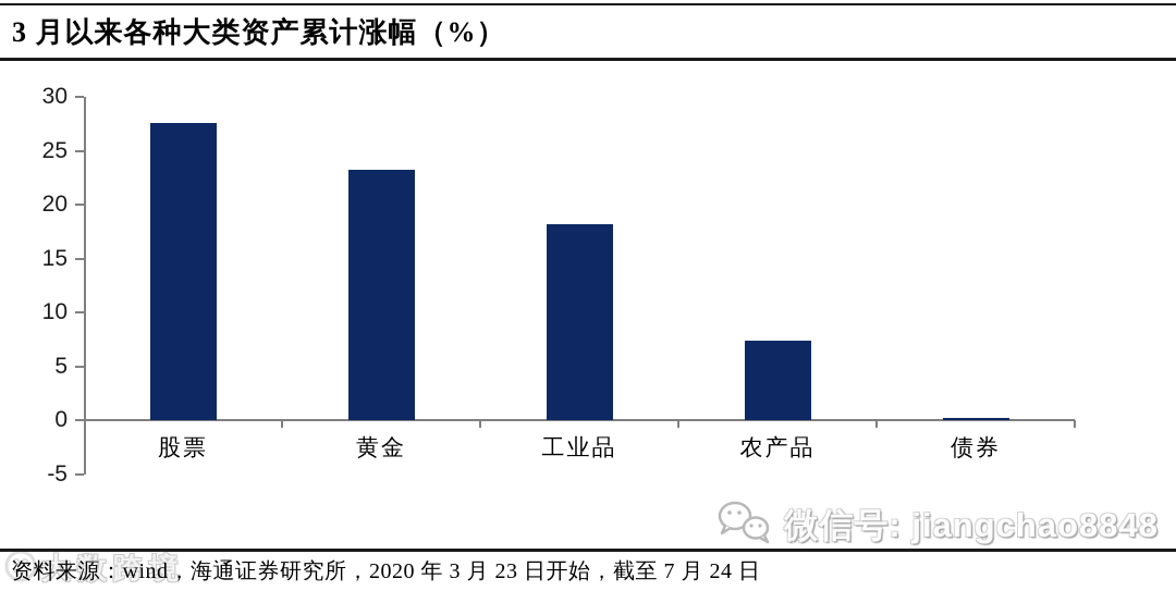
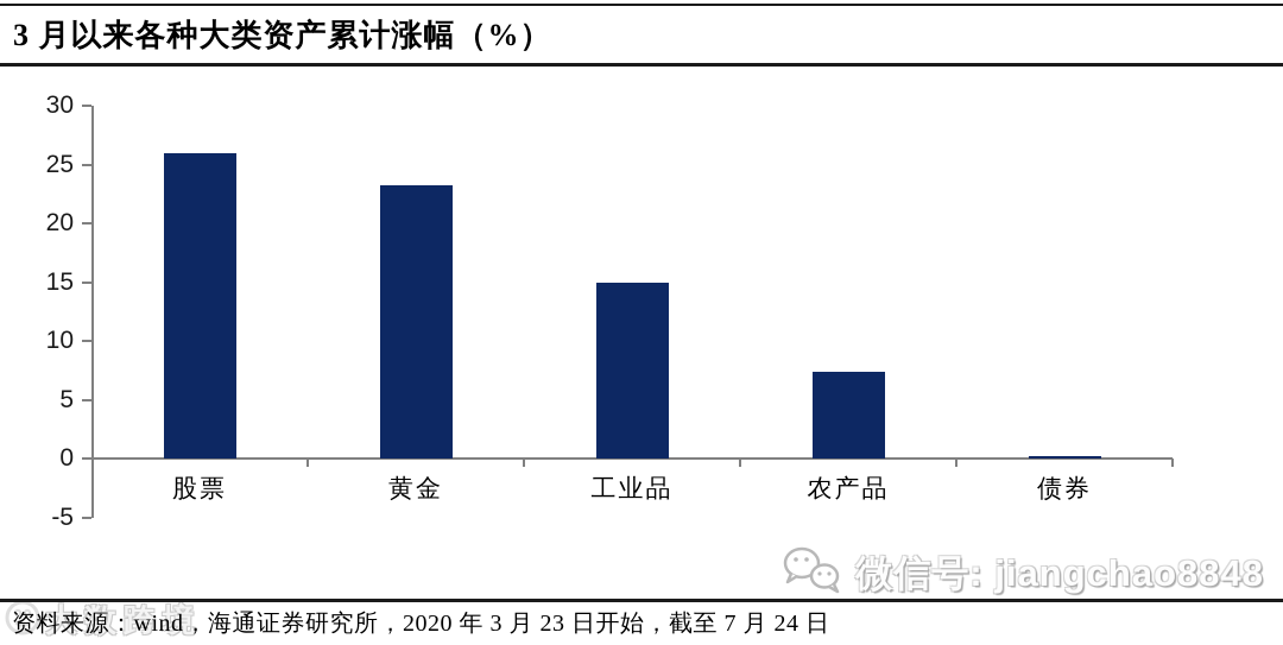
股票: 28 -> 26
工业品: 18 -> 15
